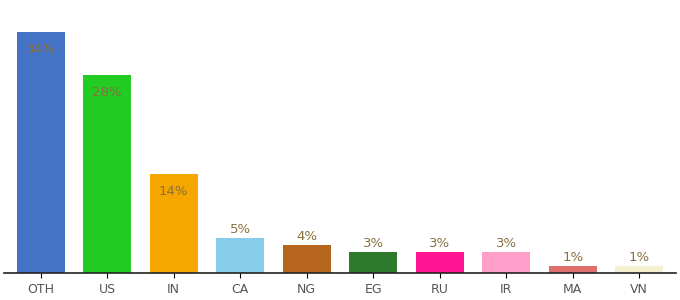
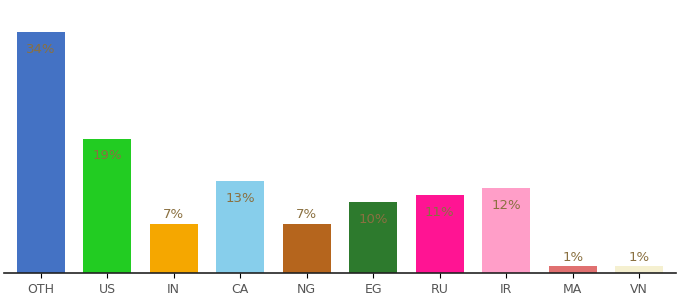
US: 28% -> 19%
IN: 14% -> 7%
CA: 5% -> 13%
NG: 4% -> 7%
EG: 3% -> 10%
RU: 3% -> 11%
IR: 3% -> 12%
